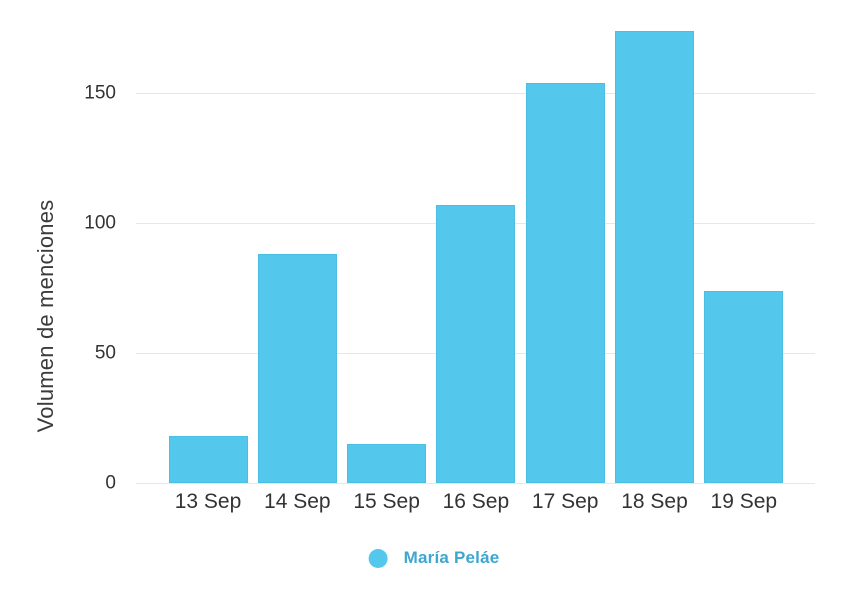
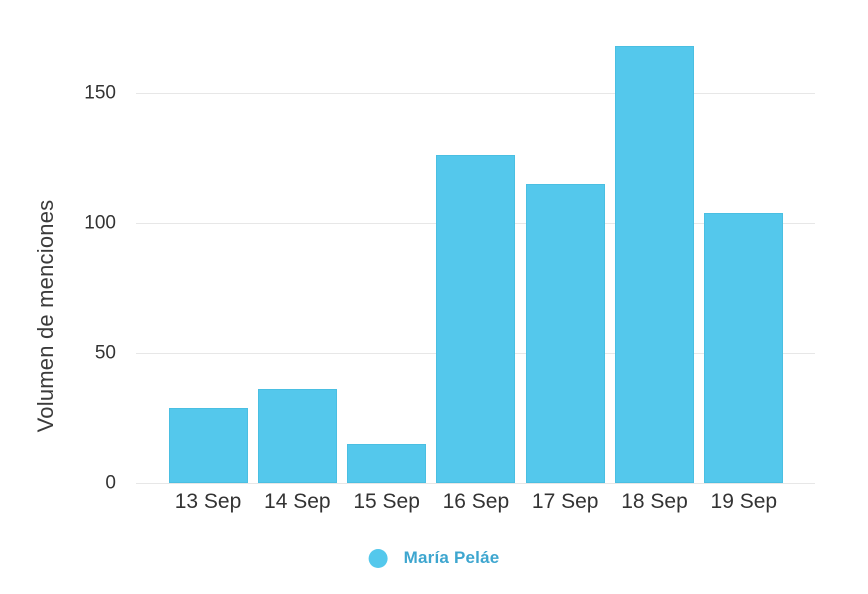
13 Sep: 18 -> 29
14 Sep: 88 -> 36
16 Sep: 107 -> 126
17 Sep: 154 -> 115
18 Sep: 174 -> 168
19 Sep: 74 -> 104
